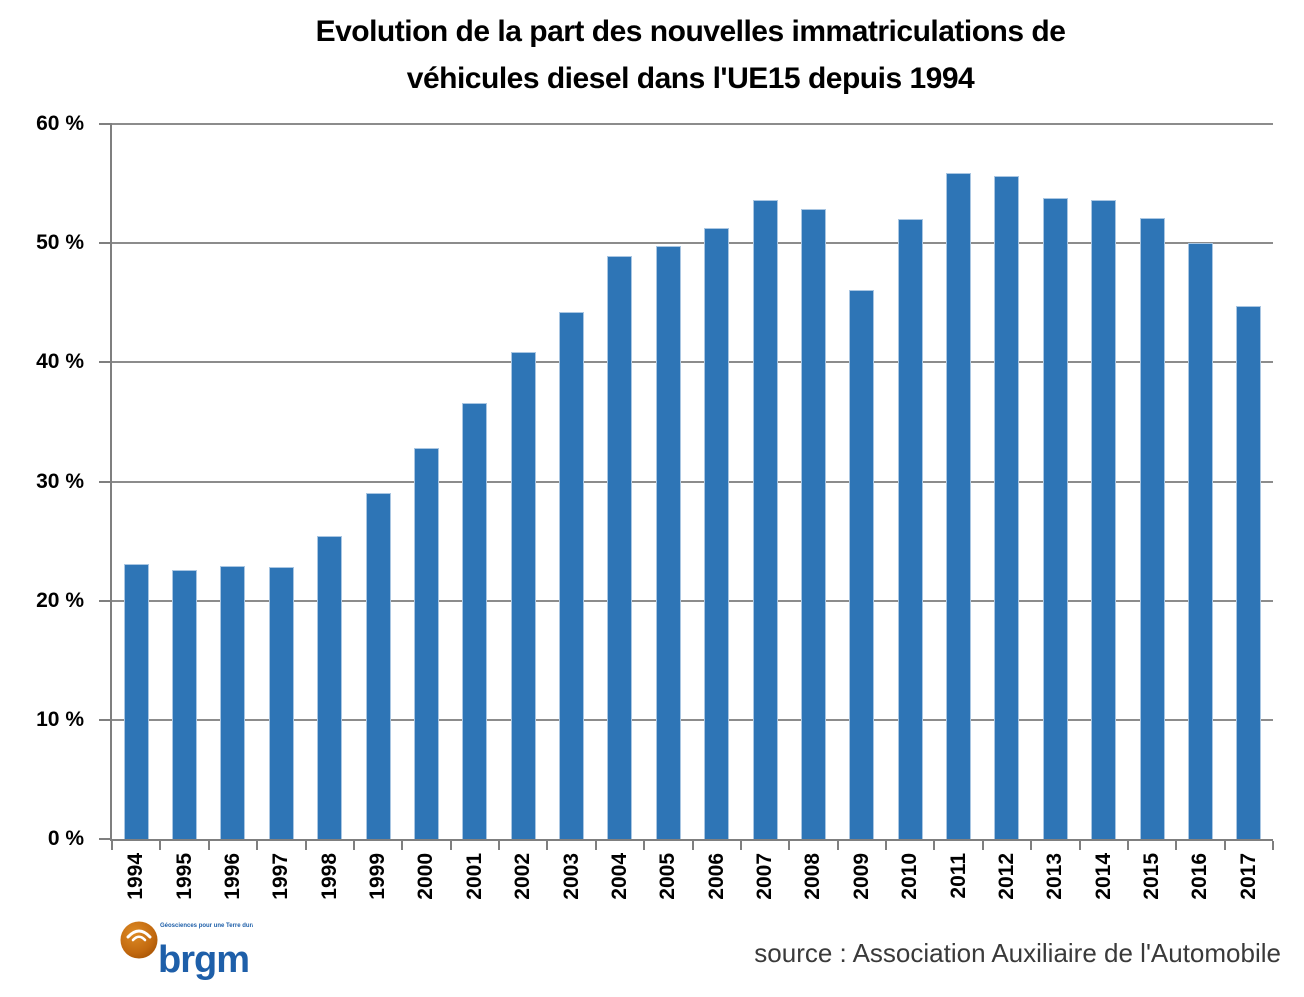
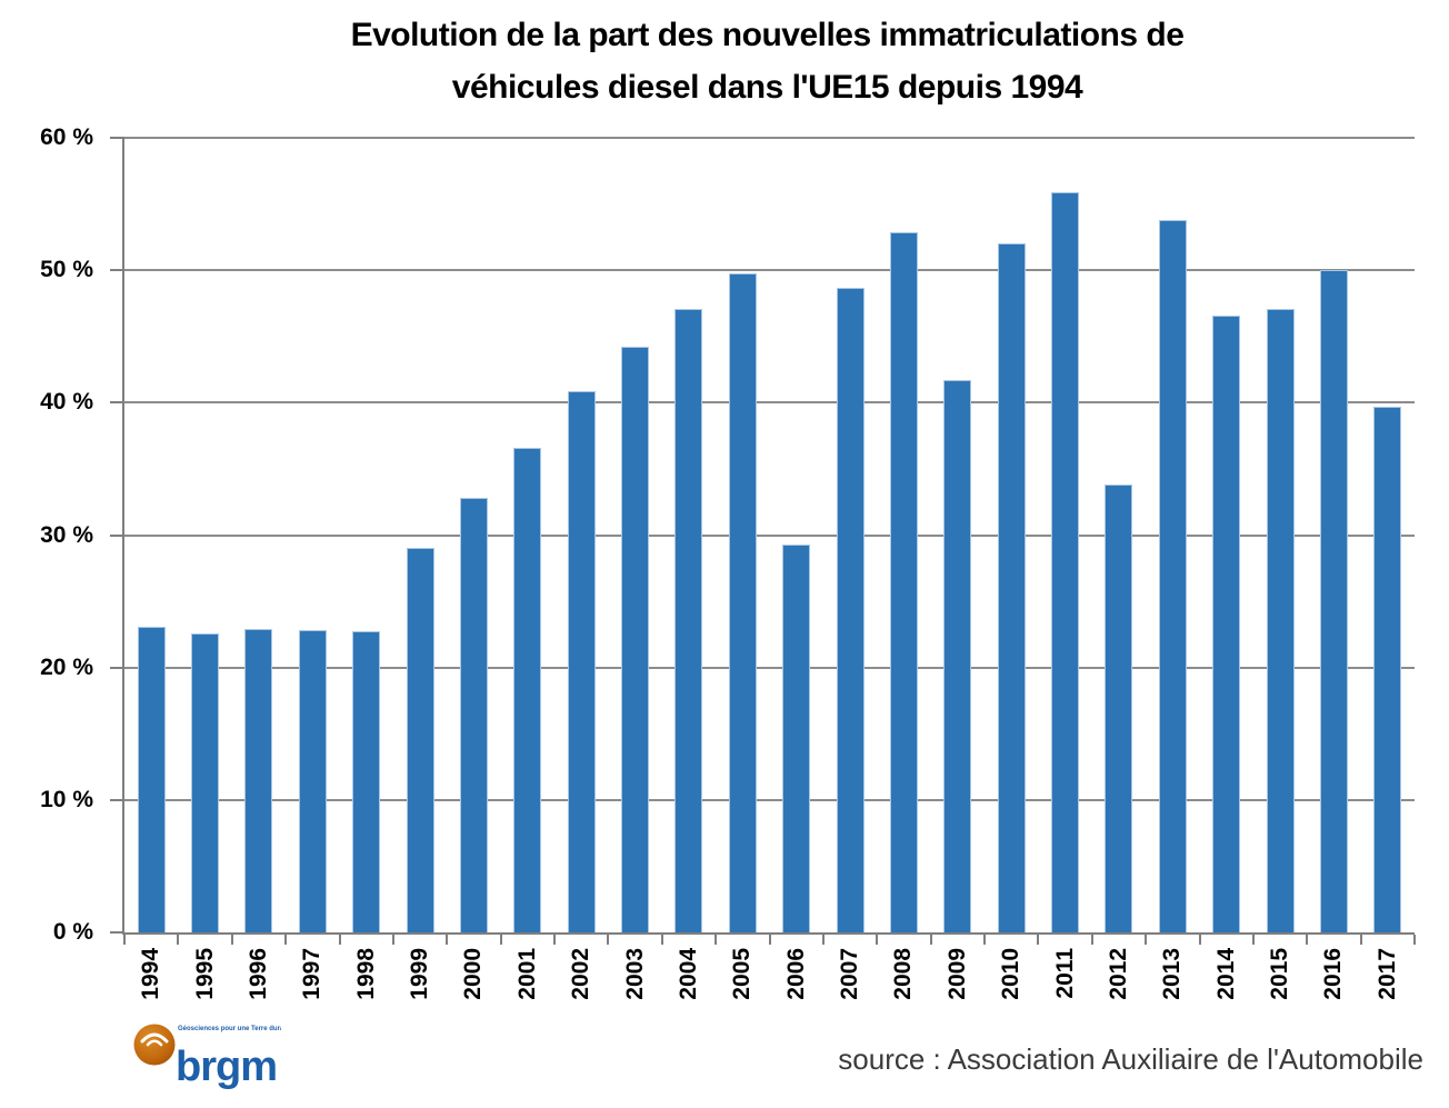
1998: 25.4% -> 22.7%
2004: 48.9% -> 47.1%
2006: 51.3% -> 29.3%
2007: 53.6% -> 48.7%
2009: 46.1% -> 41.7%
2012: 55.6% -> 33.8%
2014: 53.6% -> 46.6%
2015: 52.1% -> 47.1%
2017: 44.7% -> 39.7%
